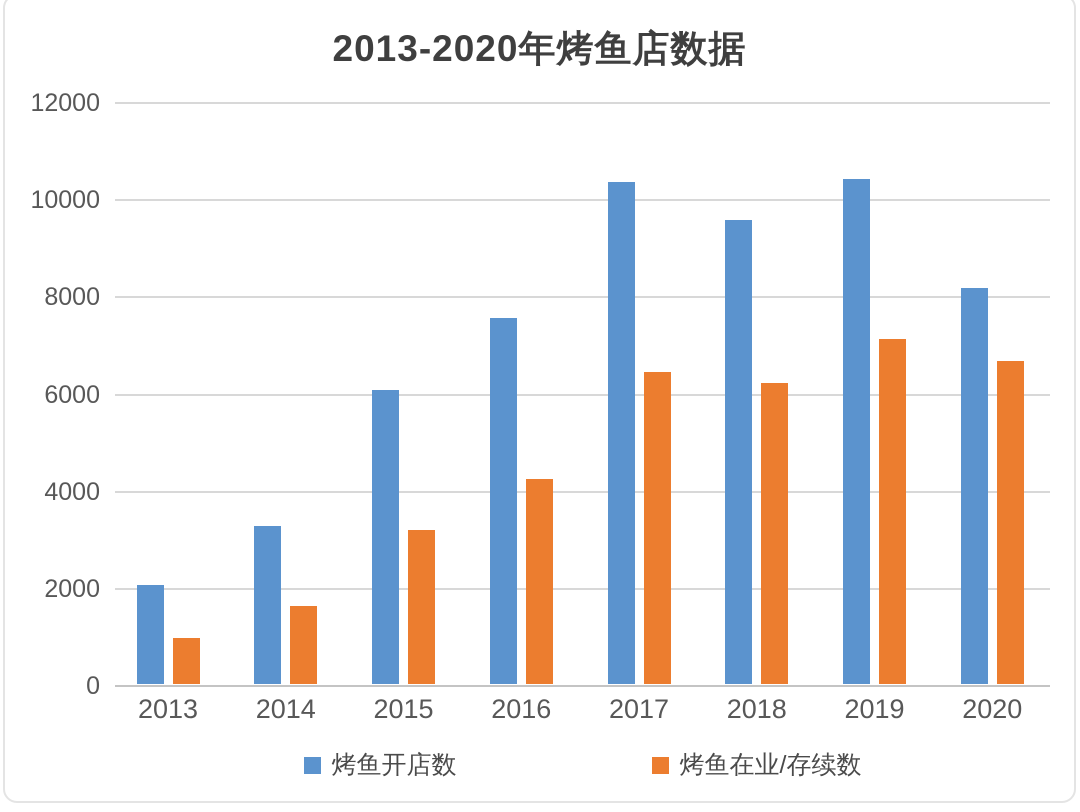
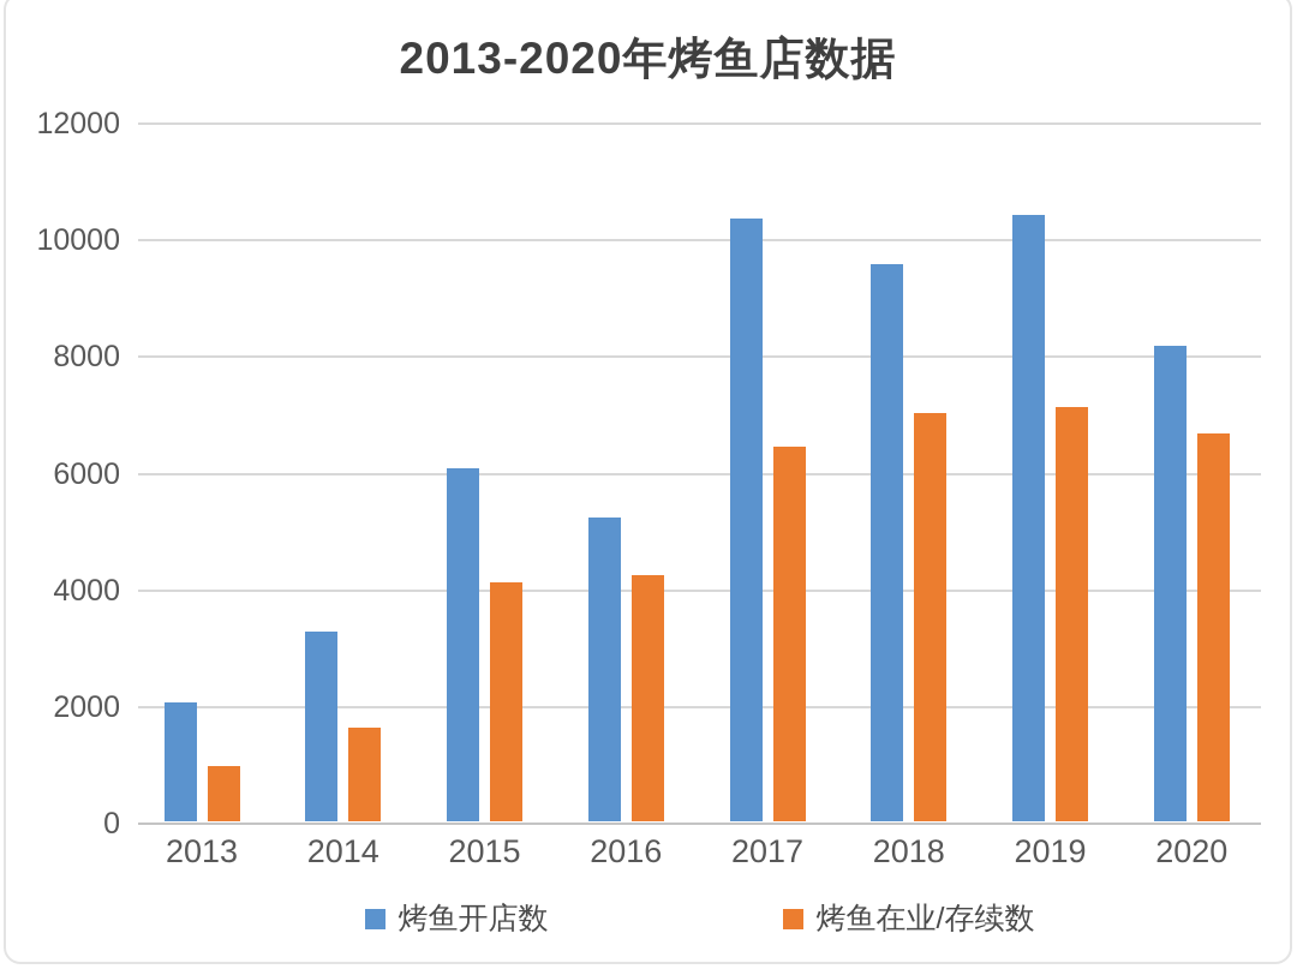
烤鱼在业/存续数/2015: 3200 -> 4100
烤鱼开店数/2016: 7500 -> 5200
烤鱼在业/存续数/2018: 6200 -> 7000
